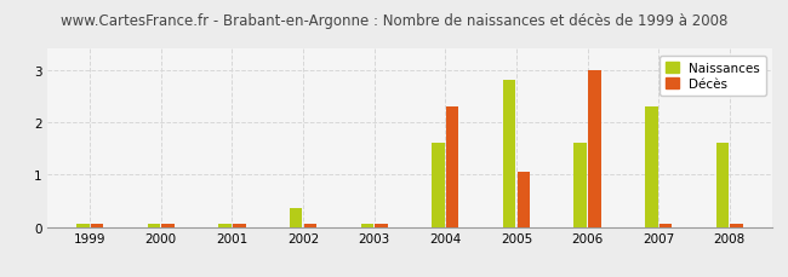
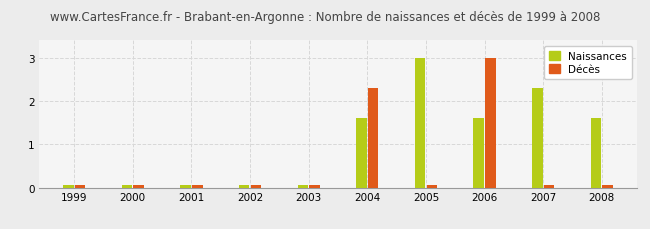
Naissances/2002: 0.35 -> 0.05
Naissances/2005: 2.80 -> 3.00
Décès/2005: 1.05 -> 0.05
